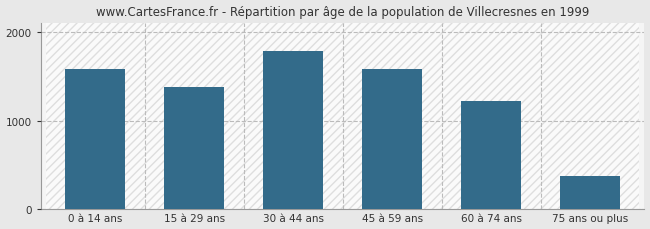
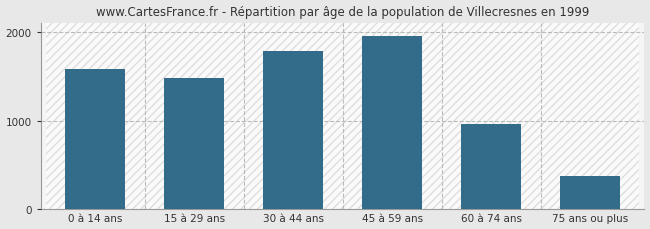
15 à 29 ans: 1380 -> 1480
45 à 59 ans: 1580 -> 1950
60 à 74 ans: 1220 -> 960
